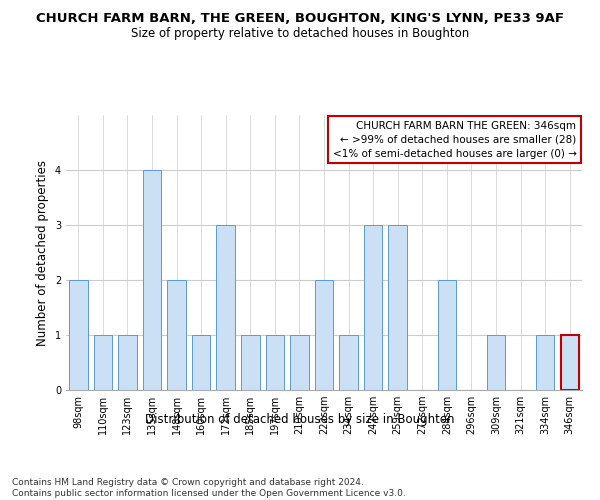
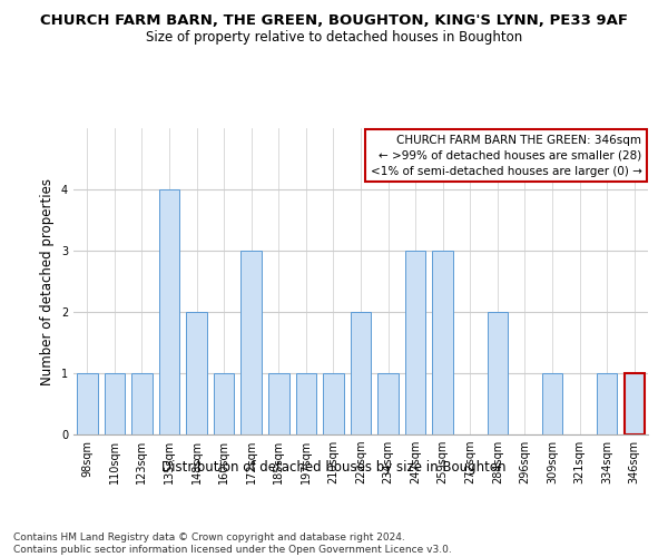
98sqm: 2 -> 1
